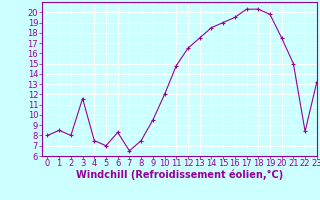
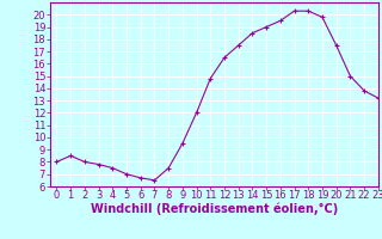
3: 11.6 -> 7.8
6: 8.3 -> 6.7
22: 8.4 -> 13.8
